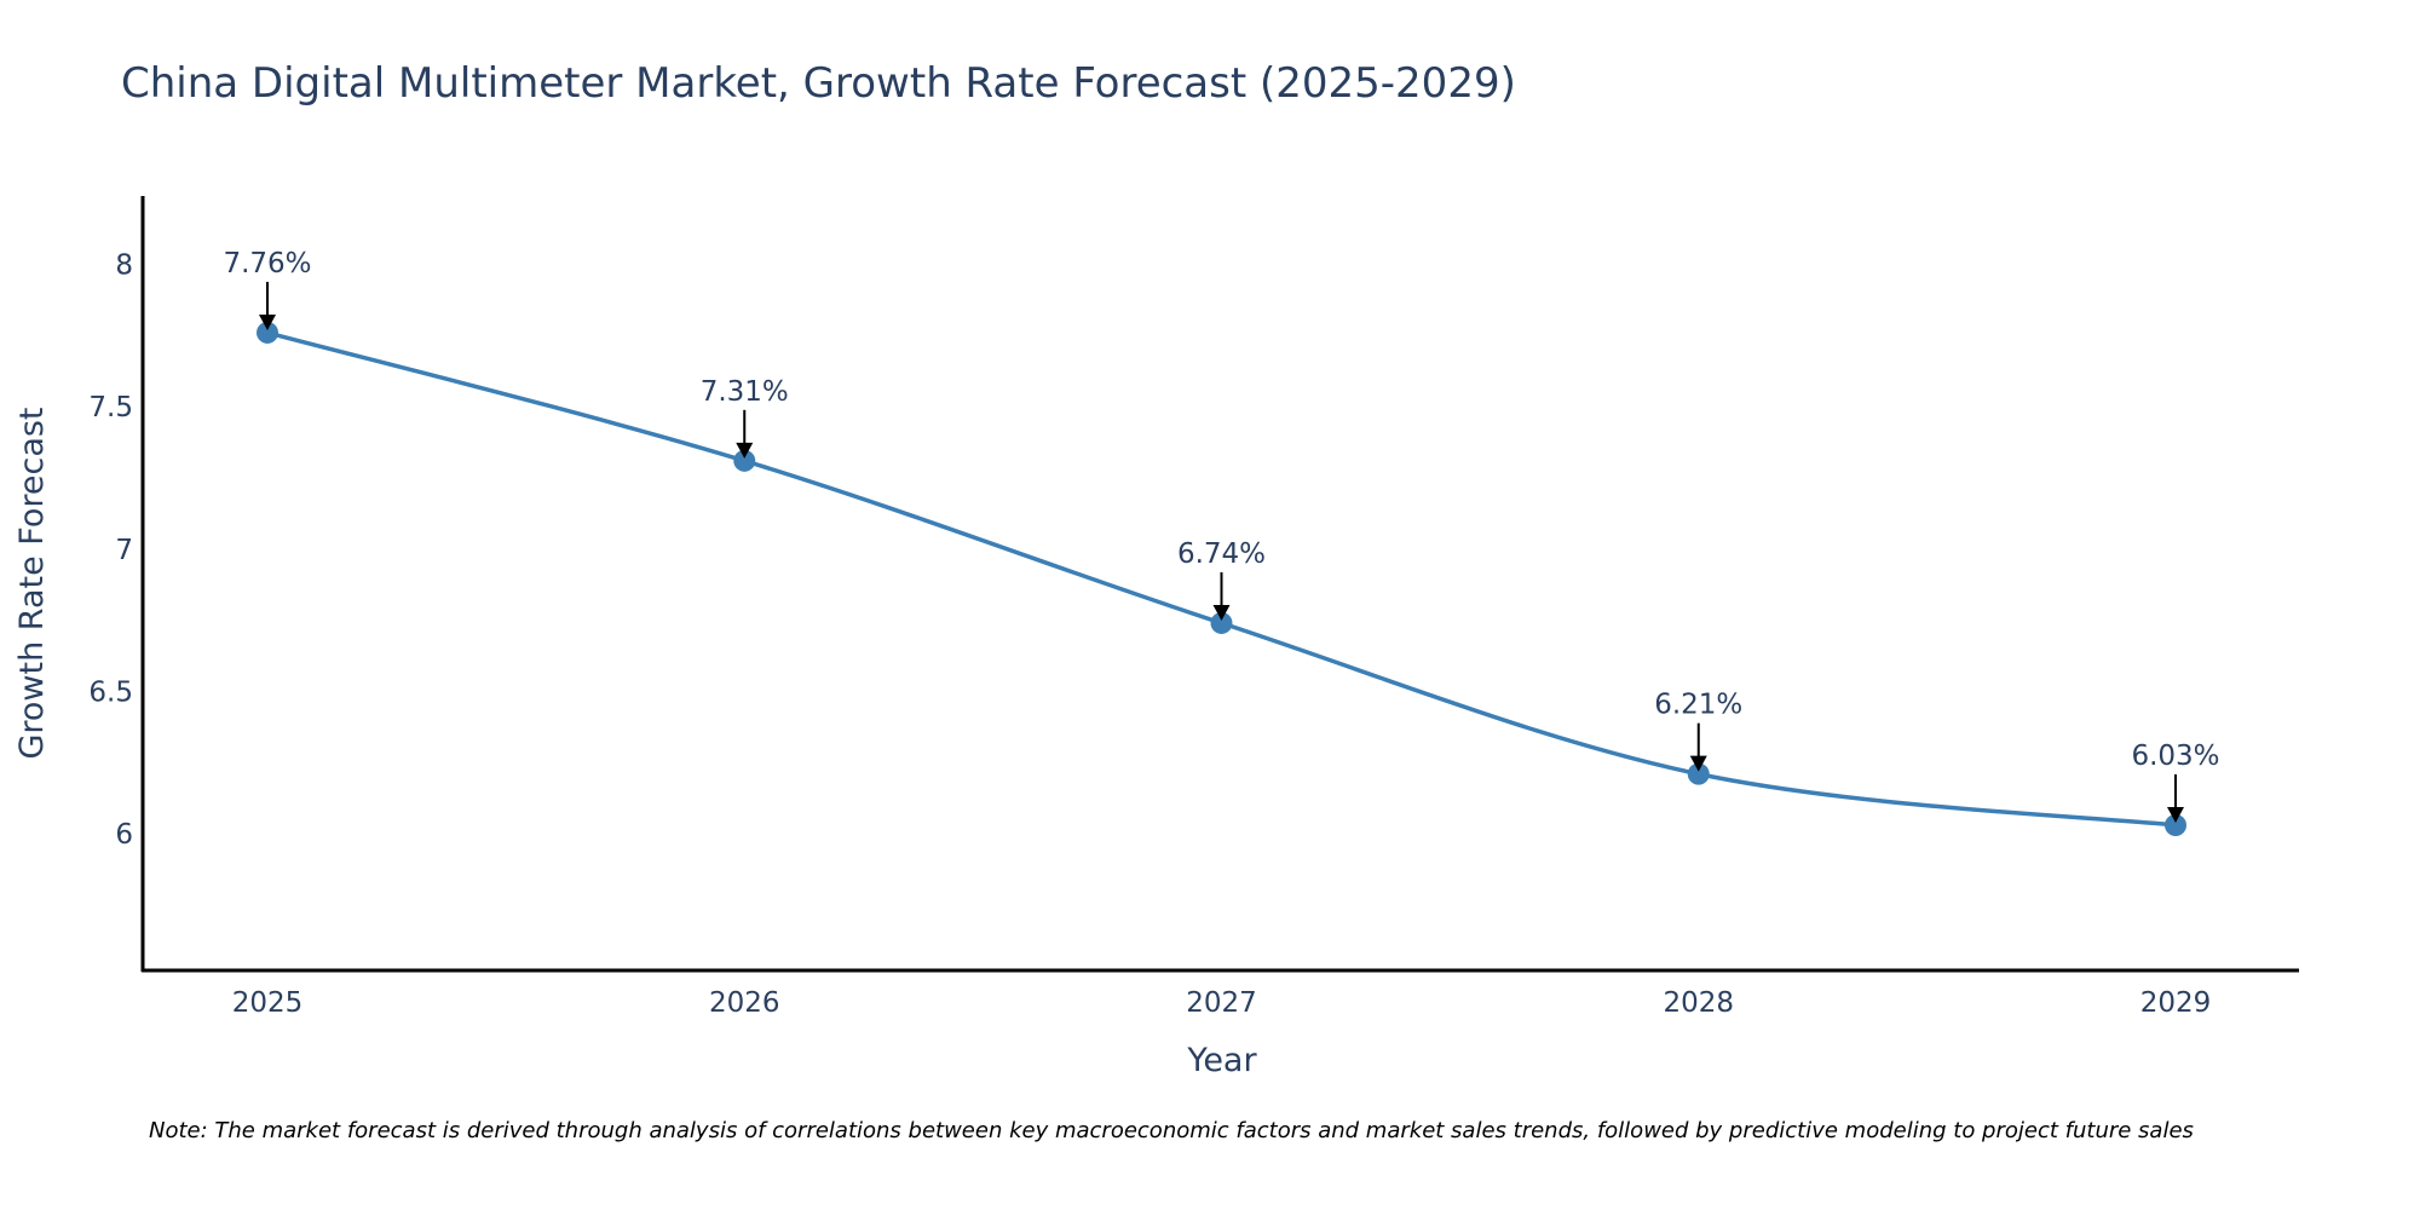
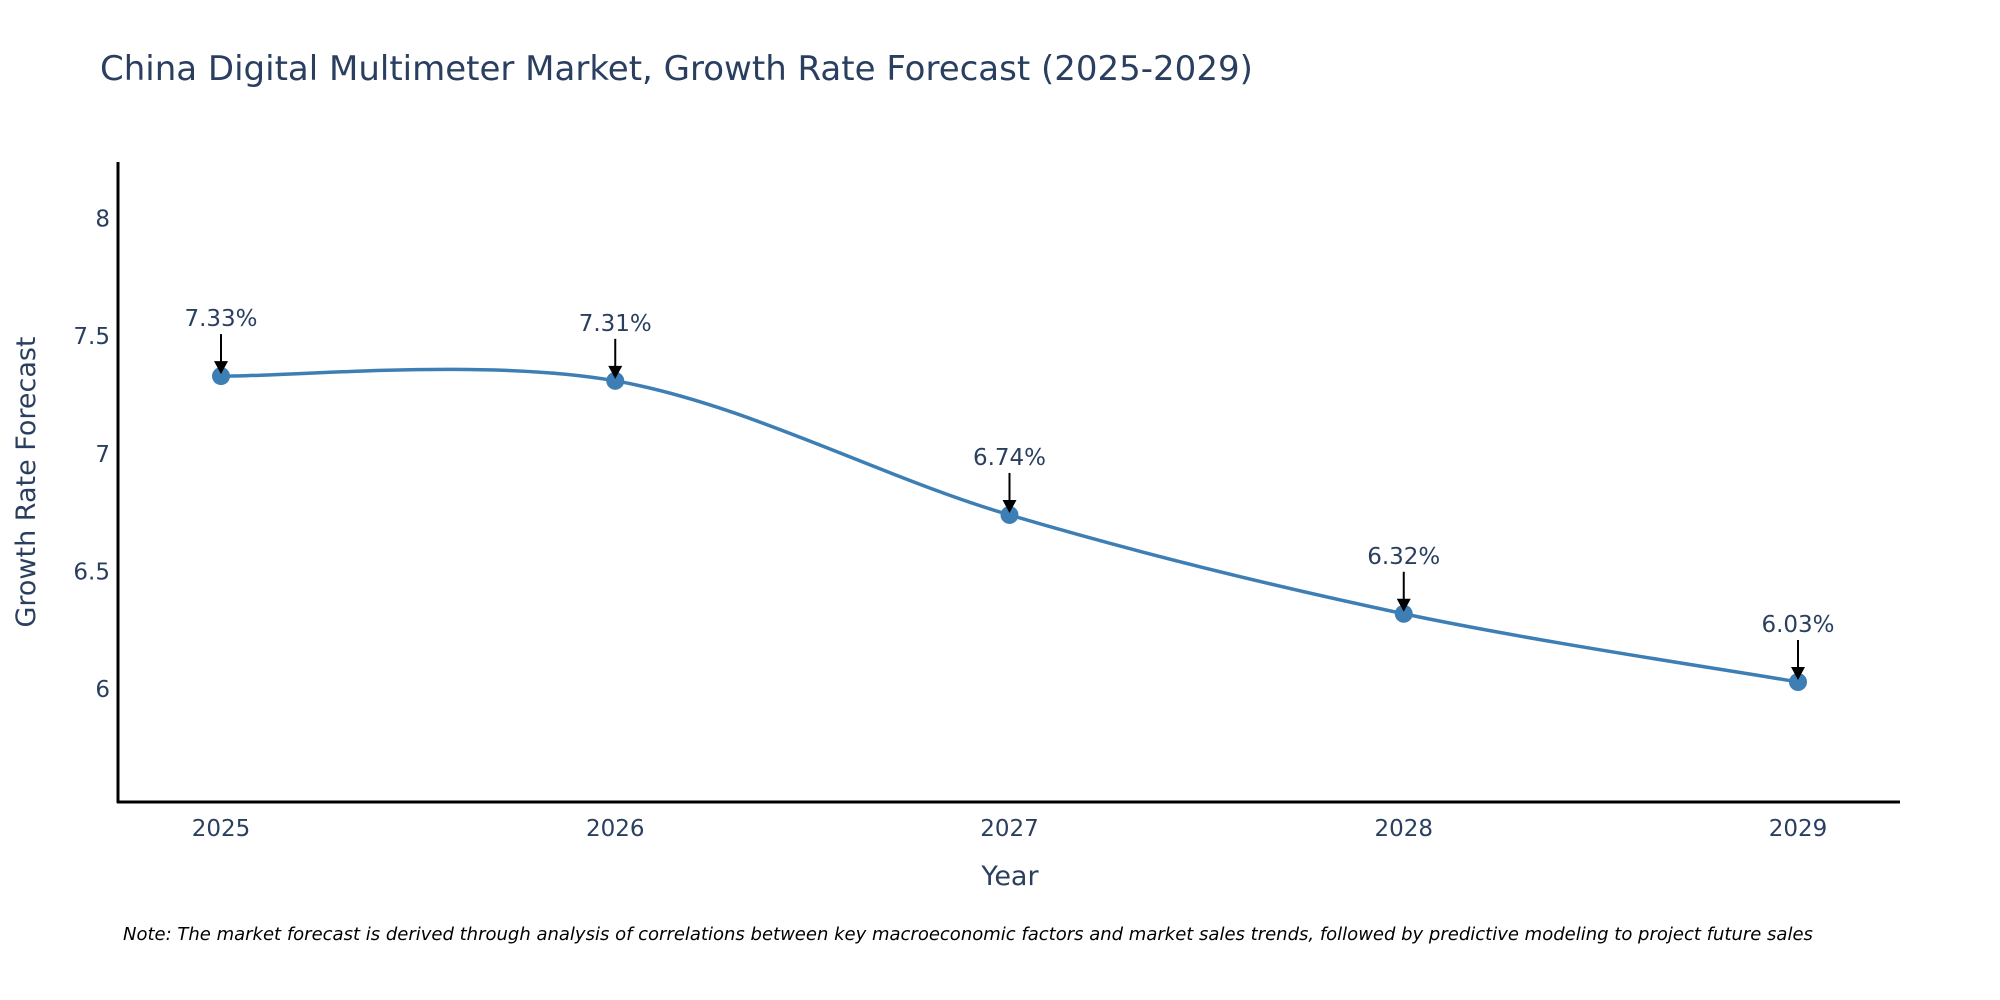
2025: 7.76% -> 7.33%
2028: 6.21% -> 6.32%
